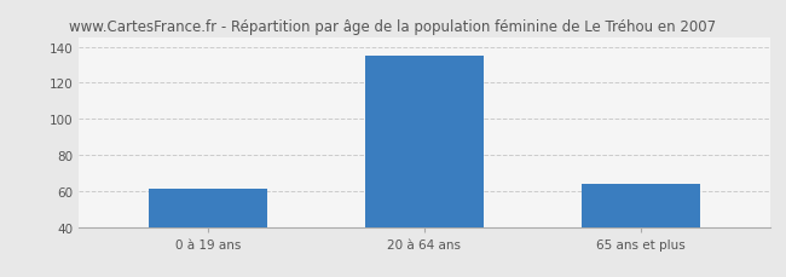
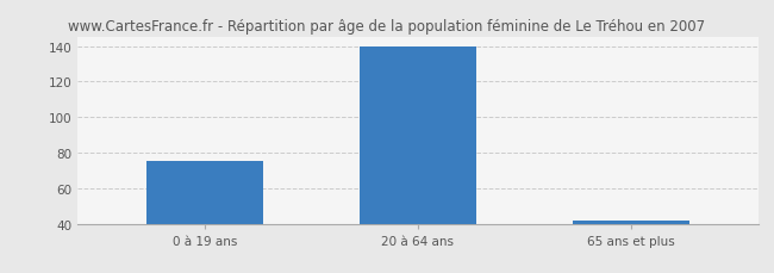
0 à 19 ans: 61 -> 75
20 à 64 ans: 135 -> 140
65 ans et plus: 64 -> 42
